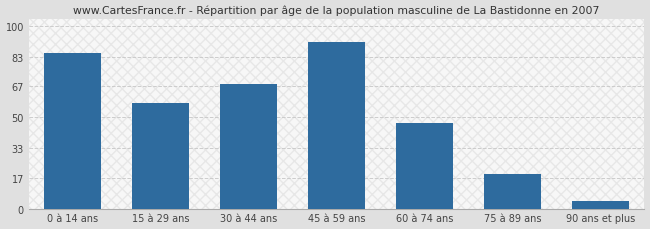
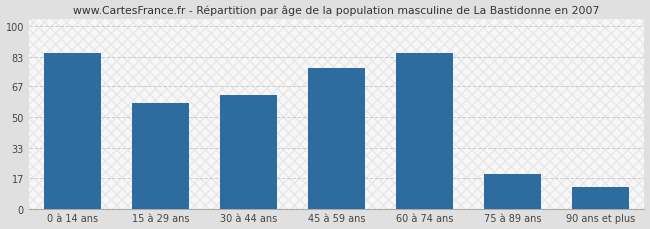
30 à 44 ans: 68 -> 62
45 à 59 ans: 91 -> 77
60 à 74 ans: 47 -> 85
90 ans et plus: 4 -> 12
